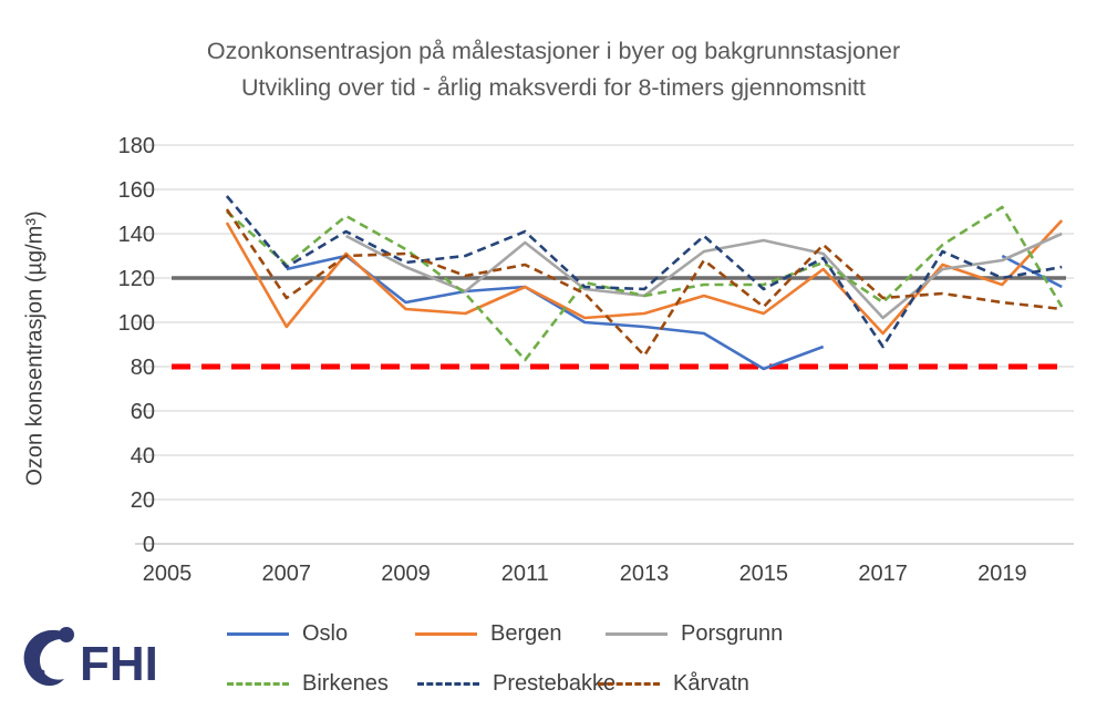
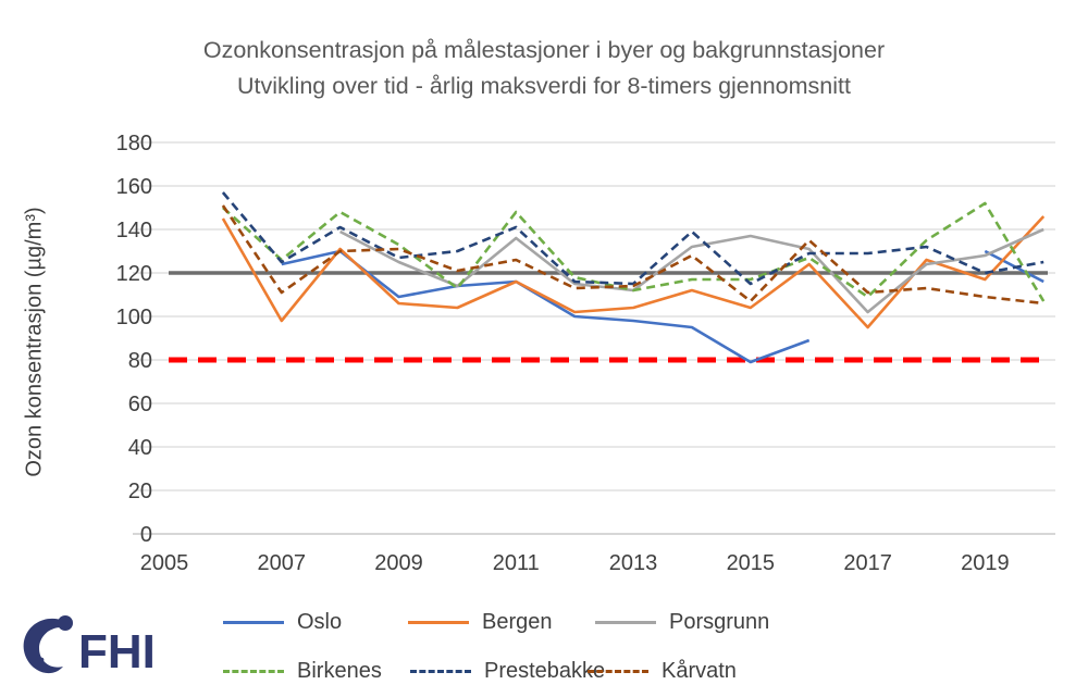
Birkenes/2011: 83 -> 148
Kårvatn/2013: 85 -> 114
Prestebakke/2017: 89 -> 129
